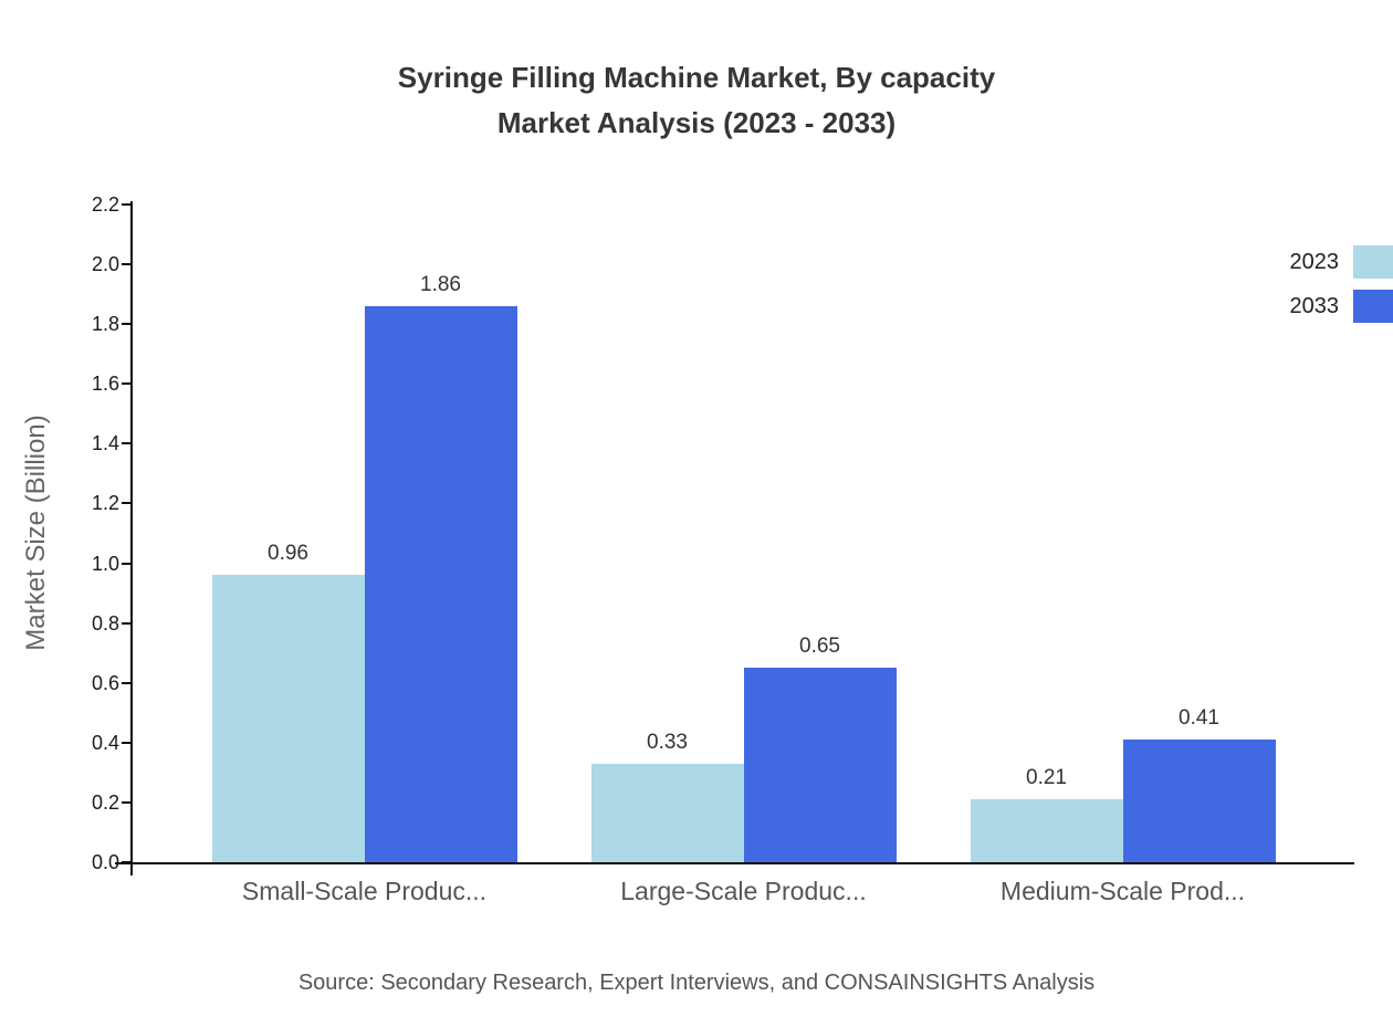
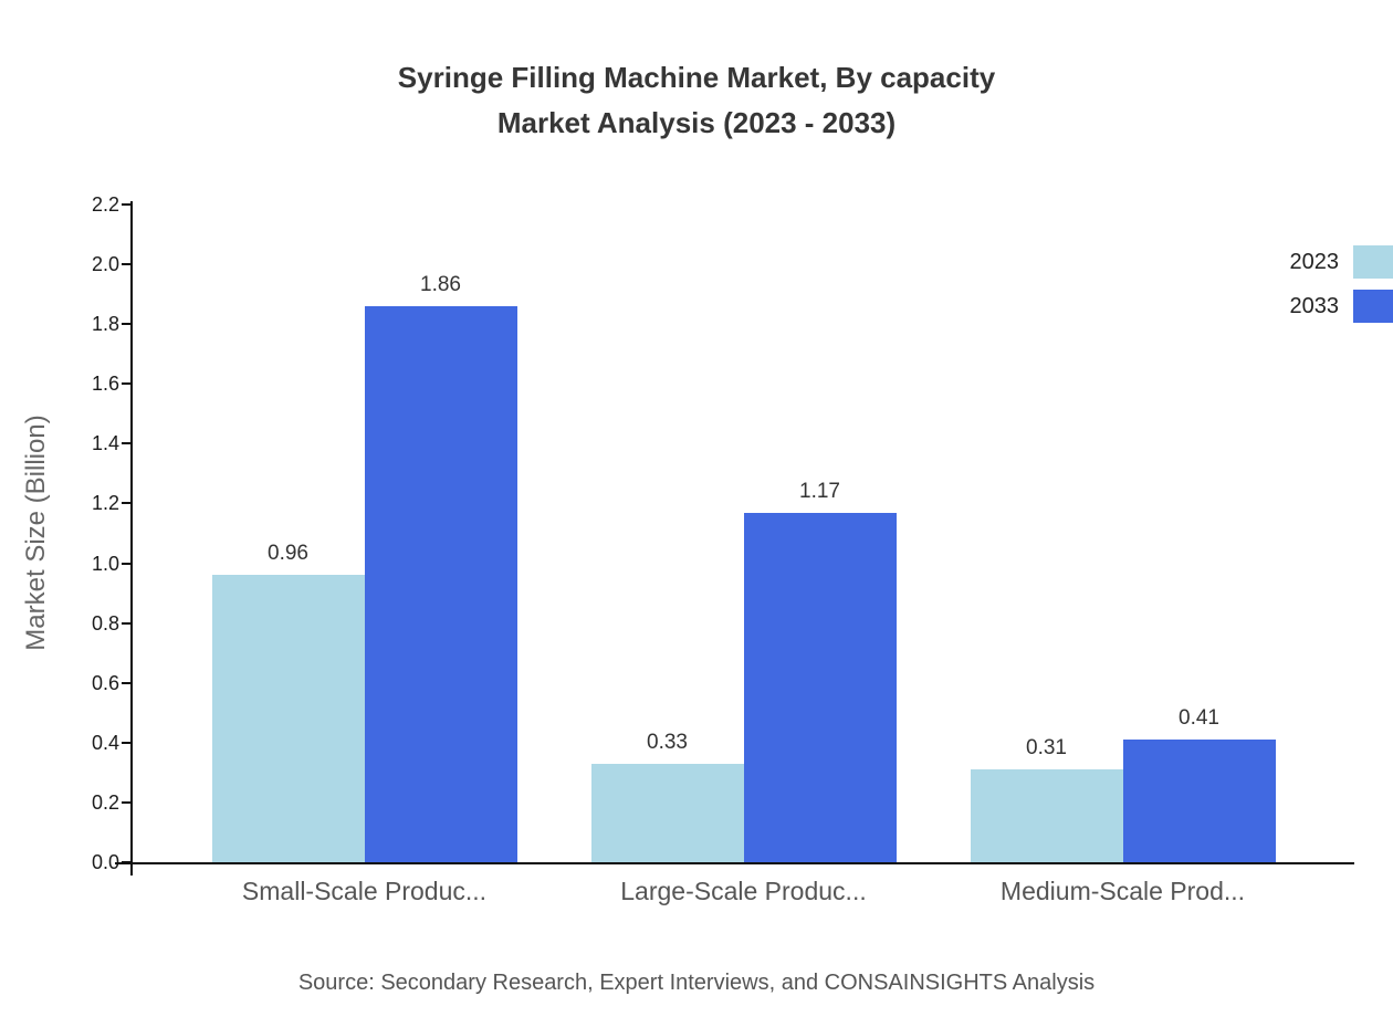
2033/Large-Scale Produc...: 0.65 -> 1.17
2023/Medium-Scale Prod...: 0.21 -> 0.31
